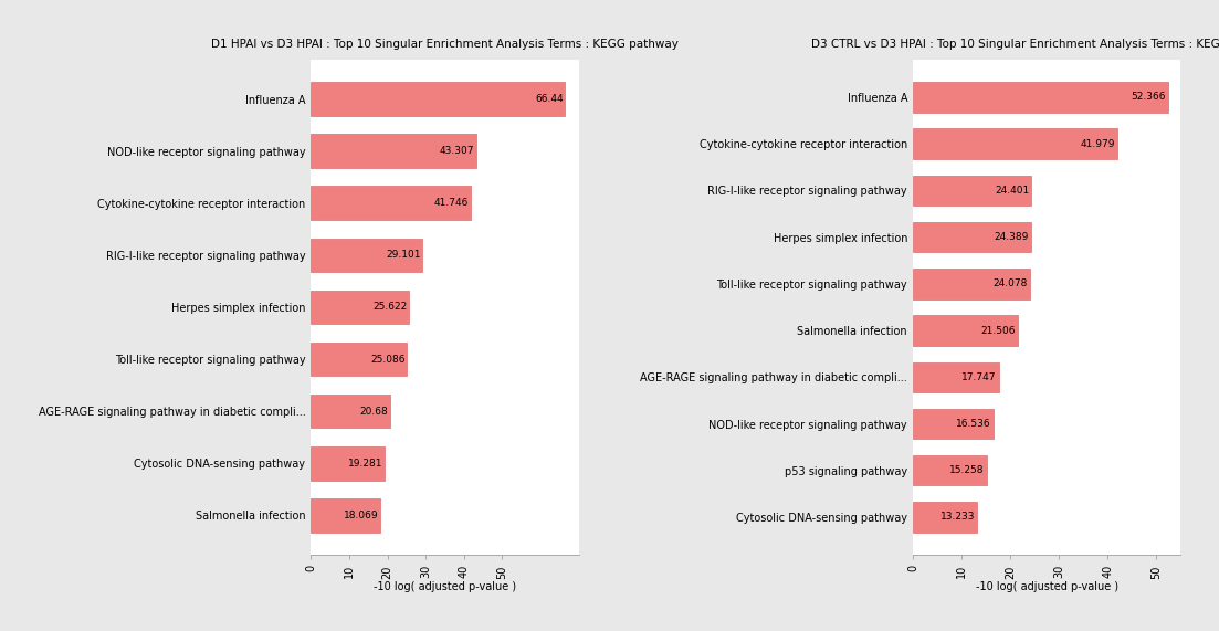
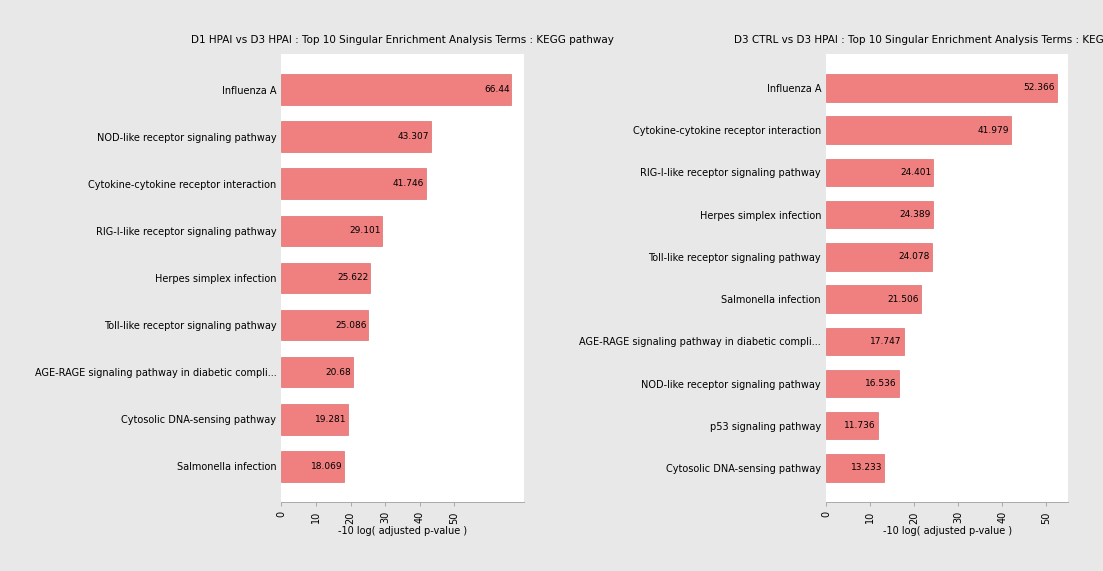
p53 signaling pathway: 15.258 -> 11.736
